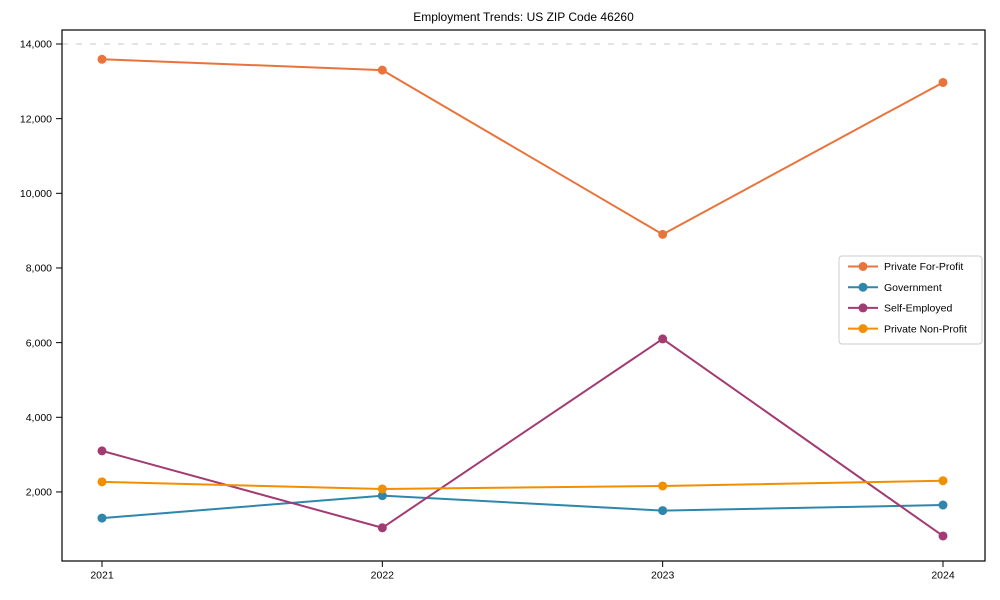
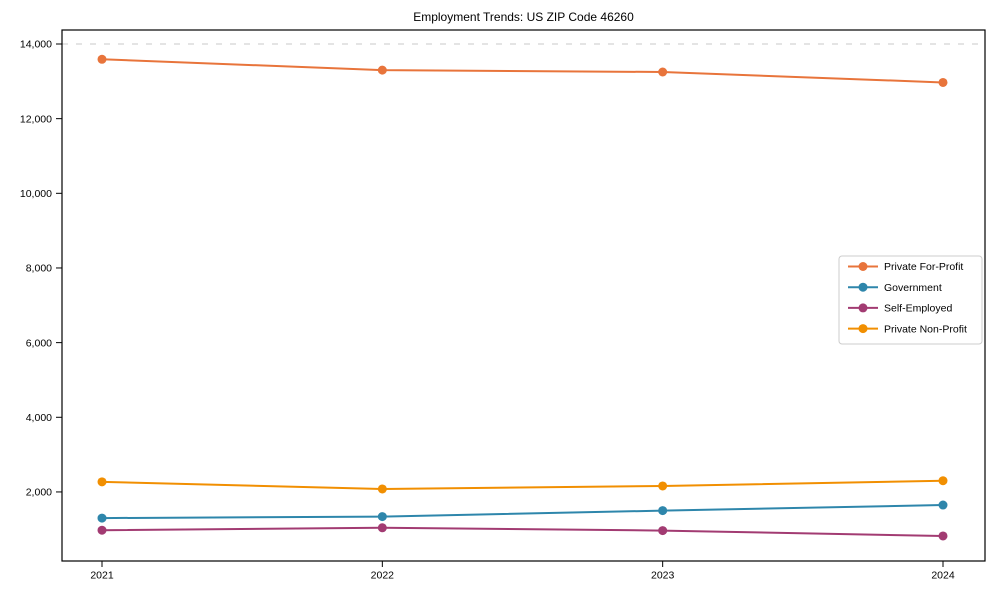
Self-Employed/2021: 3100 -> 1000
Government/2022: 1900 -> 1300
Private For-Profit/2023: 8900 -> 13200
Self-Employed/2023: 6100 -> 1000
